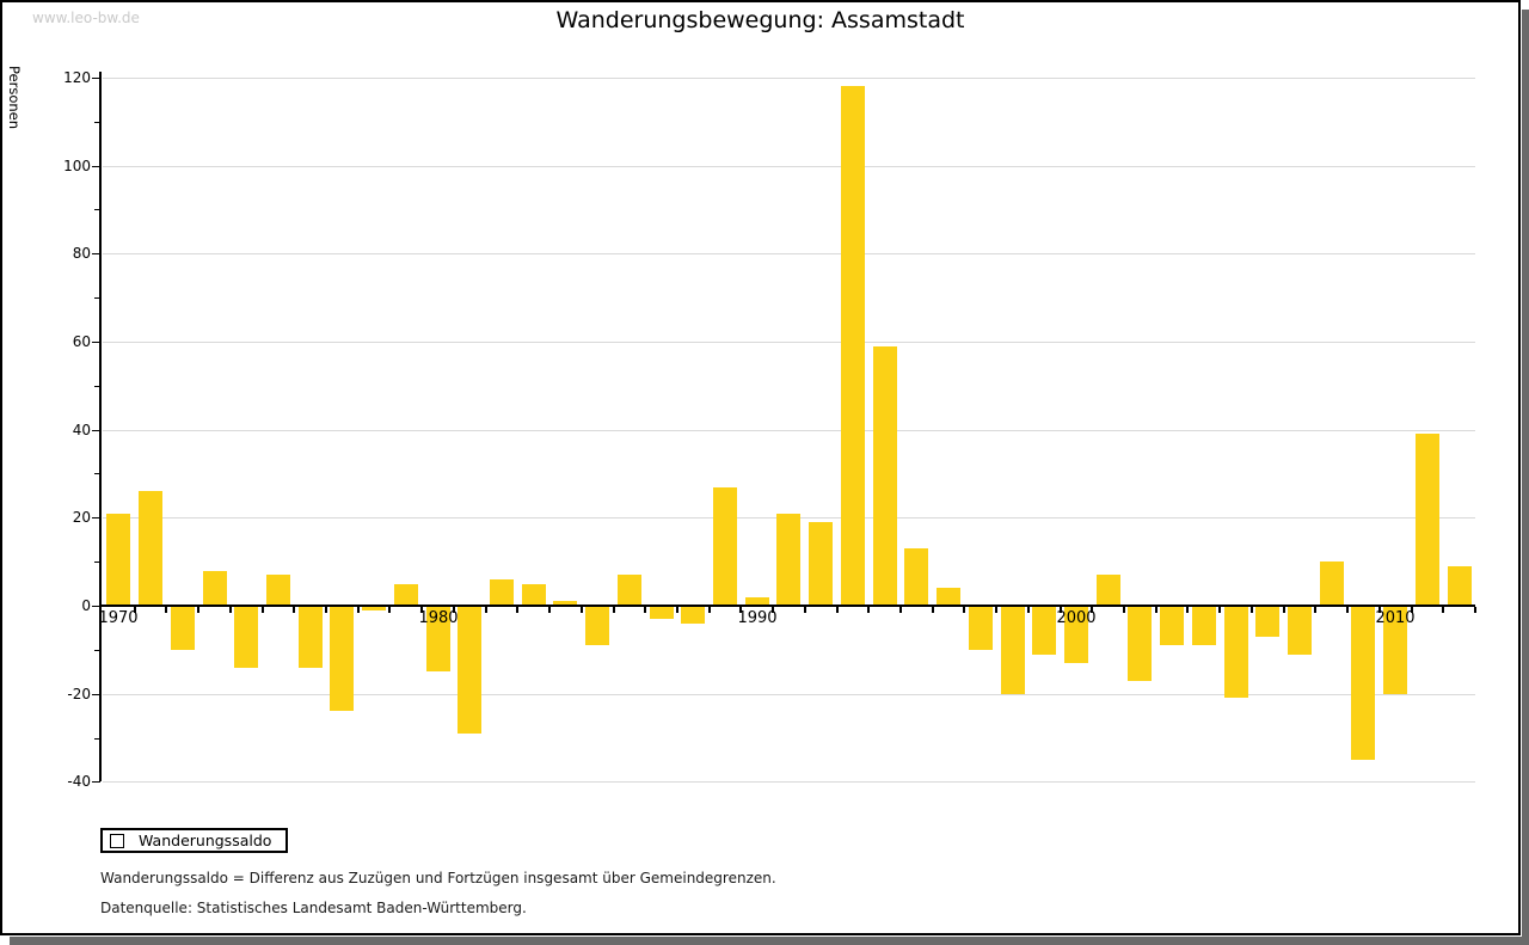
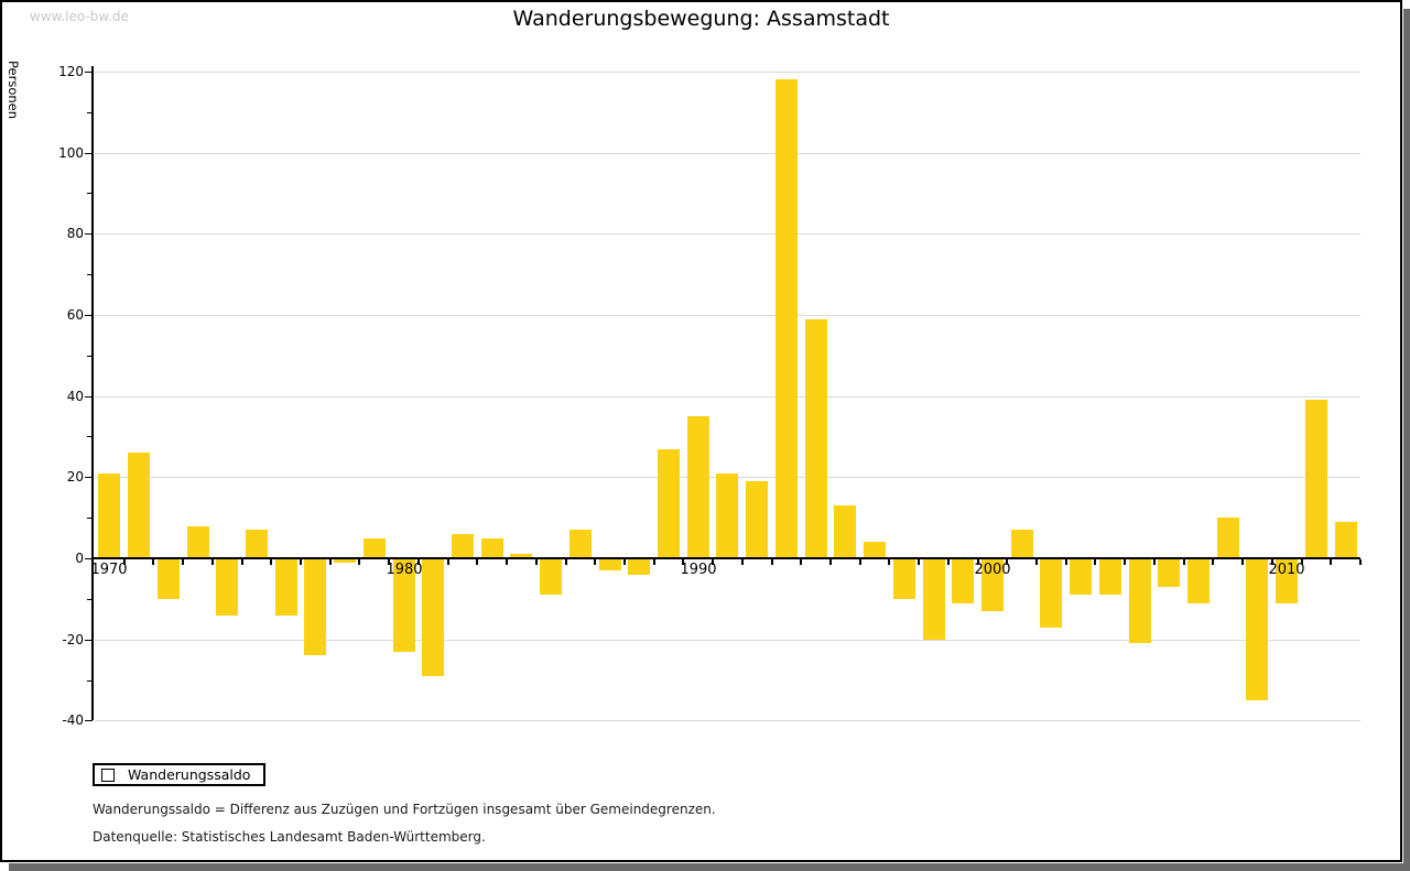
1980: -15 -> -23
1990: 2 -> 35
2010: -20 -> -11
